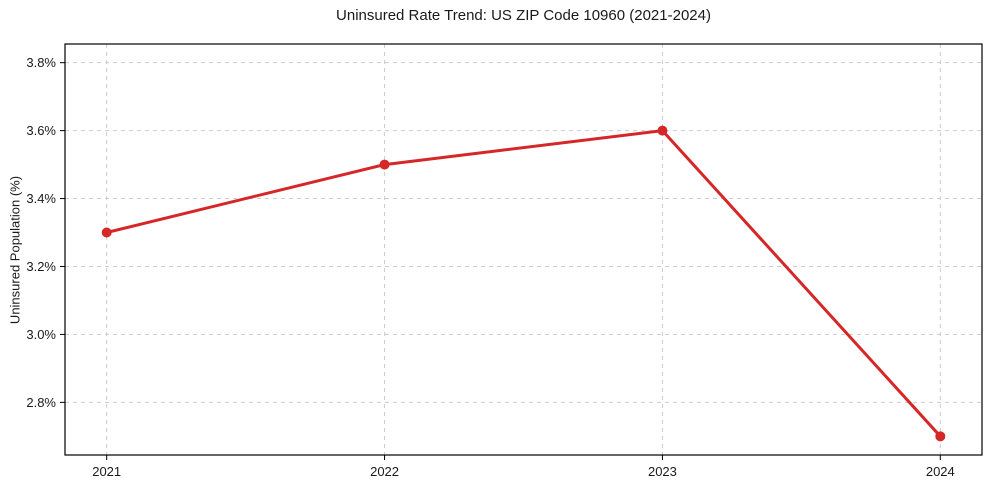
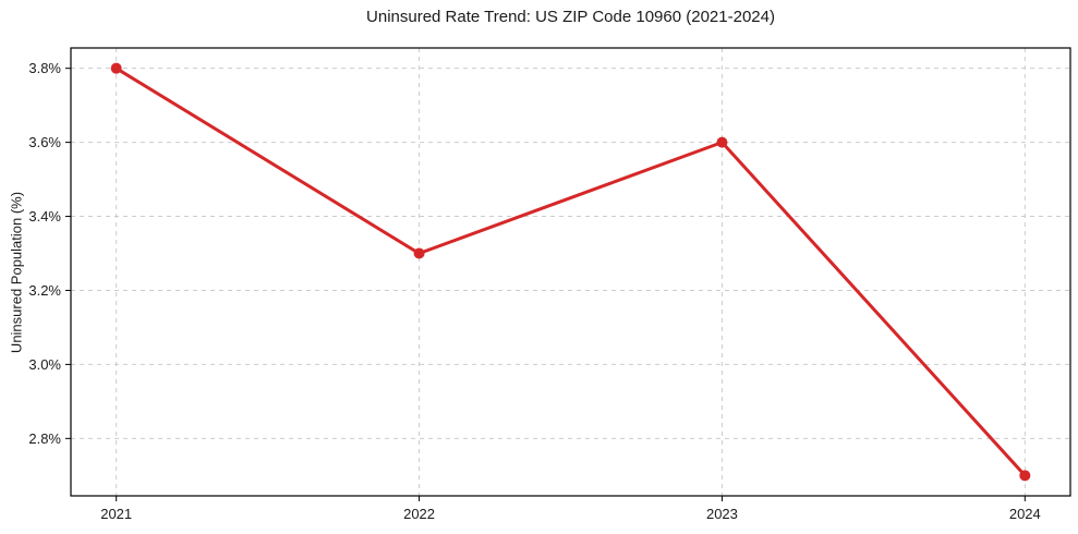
2021: 3.3% -> 3.8%
2022: 3.5% -> 3.3%
